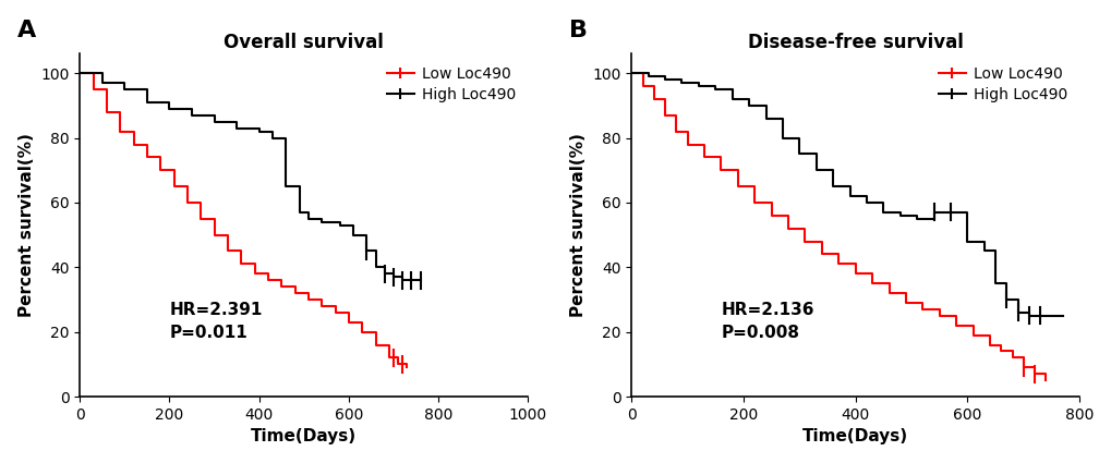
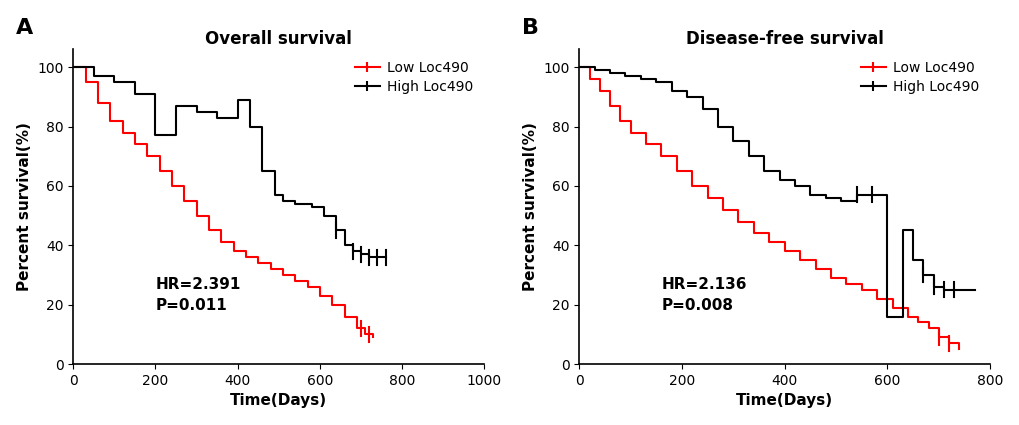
Overall survival/High Loc490/200: 89 -> 77
Overall survival/High Loc490/400: 82 -> 89
Disease-free survival/High Loc490/600: 48 -> 16
